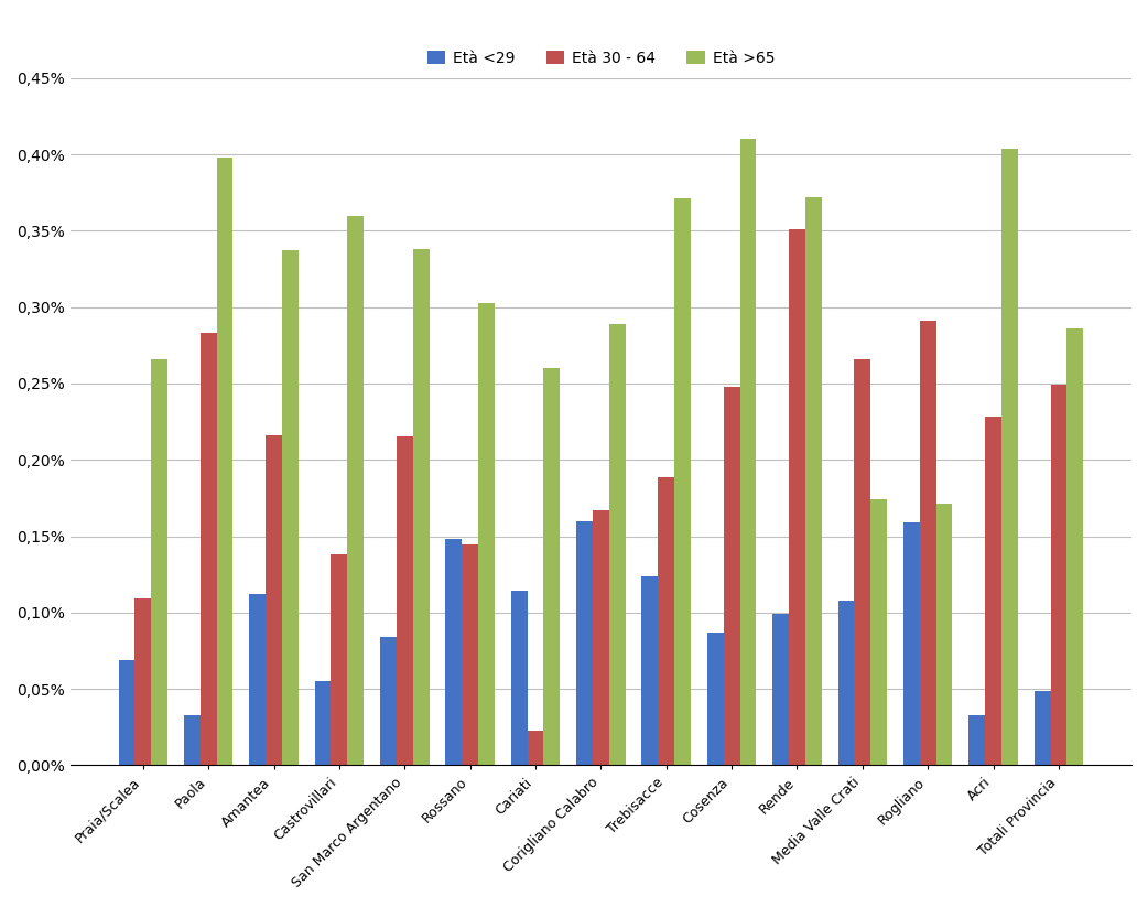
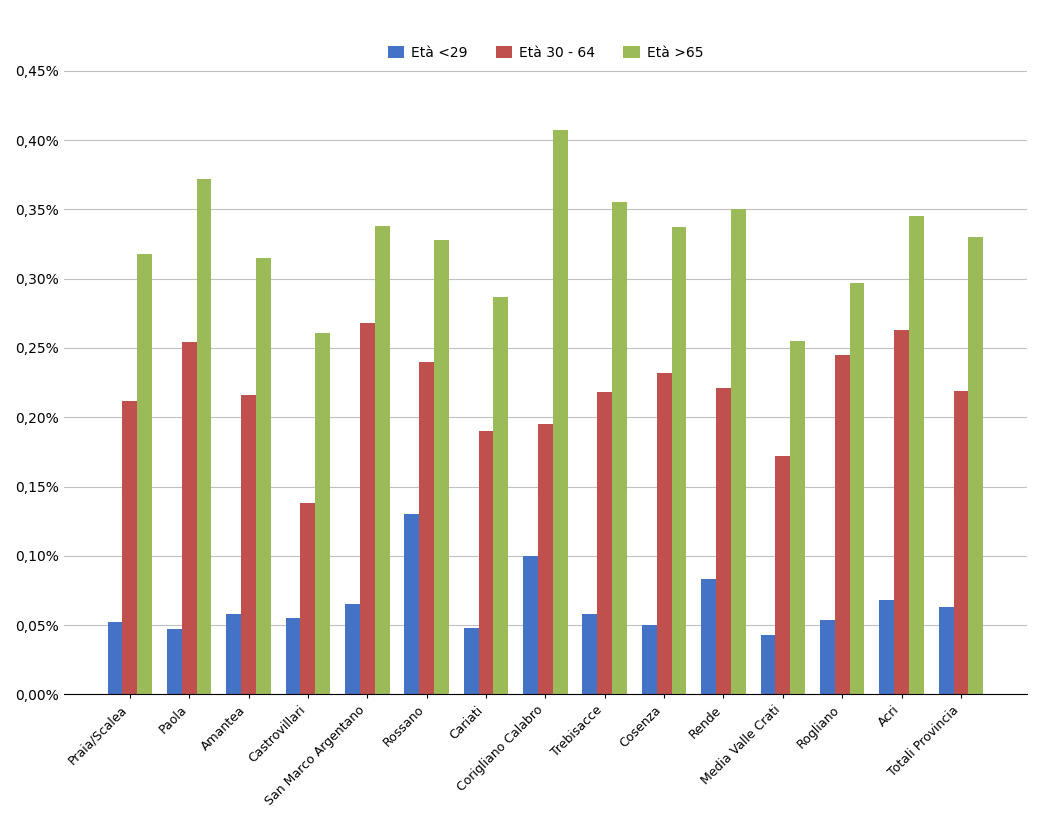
Età <29/Praia/Scalea: 0,069% -> 0,052%
Età 30 - 64/Praia/Scalea: 0,109% -> 0,212%
Età >65/Praia/Scalea: 0,266% -> 0,318%
Età <29/Paola: 0,033% -> 0,047%
Età 30 - 64/Paola: 0,283% -> 0,254%
Età >65/Paola: 0,398% -> 0,372%
Età <29/Amantea: 0,112% -> 0,058%
Età >65/Amantea: 0,337% -> 0,315%
Età >65/Castrovillari: 0,360% -> 0,261%
Età <29/San Marco Argentano: 0,084% -> 0,065%
Età 30 - 64/San Marco Argentano: 0,215% -> 0,268%
Età <29/Rossano: 0,148% -> 0,130%
Età 30 - 64/Rossano: 0,145% -> 0,240%
Età >65/Rossano: 0,303% -> 0,328%
Età <29/Cariati: 0,114% -> 0,048%
Età 30 - 64/Cariati: 0,023% -> 0,190%
Età >65/Cariati: 0,260% -> 0,287%
Età <29/Corigliano Calabro: 0,160% -> 0,100%
Età 30 - 64/Corigliano Calabro: 0,167% -> 0,195%
Età >65/Corigliano Calabro: 0,289% -> 0,407%
Età <29/Trebisacce: 0,124% -> 0,058%
Età 30 - 64/Trebisacce: 0,189% -> 0,218%
Età >65/Trebisacce: 0,371% -> 0,355%
Età <29/Cosenza: 0,087% -> 0,050%
Età 30 - 64/Cosenza: 0,248% -> 0,232%
Età >65/Cosenza: 0,410% -> 0,337%
Età <29/Rende: 0,099% -> 0,083%
Età 30 - 64/Rende: 0,351% -> 0,221%
Età >65/Rende: 0,372% -> 0,350%
Età <29/Media Valle Crati: 0,108% -> 0,043%
Età 30 - 64/Media Valle Crati: 0,266% -> 0,172%
Età >65/Media Valle Crati: 0,174% -> 0,255%
Età <29/Rogliano: 0,159% -> 0,054%
Età 30 - 64/Rogliano: 0,291% -> 0,245%
Età >65/Rogliano: 0,171% -> 0,297%
Età <29/Acri: 0,033% -> 0,068%
Età 30 - 64/Acri: 0,228% -> 0,263%
Età >65/Acri: 0,404% -> 0,345%
Età <29/Totali Provincia: 0,049% -> 0,063%
Età 30 - 64/Totali Provincia: 0,249% -> 0,219%
Età >65/Totali Provincia: 0,286% -> 0,330%
